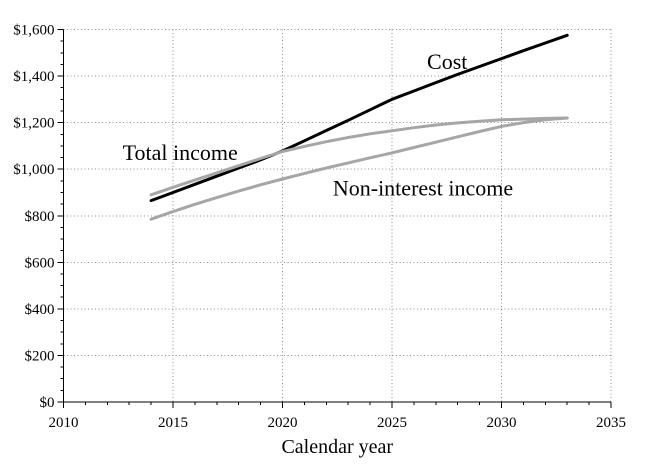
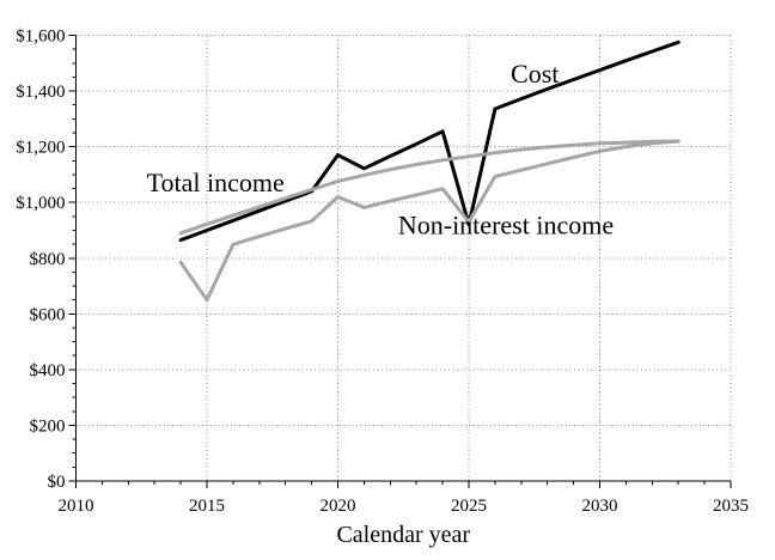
Non-interest income/2015: $820 -> $650
Cost/2020: $1080 -> $1170
Non-interest income/2020: $960 -> $1020
Cost/2025: $1300 -> $920
Non-interest income/2025: $1070 -> $930
